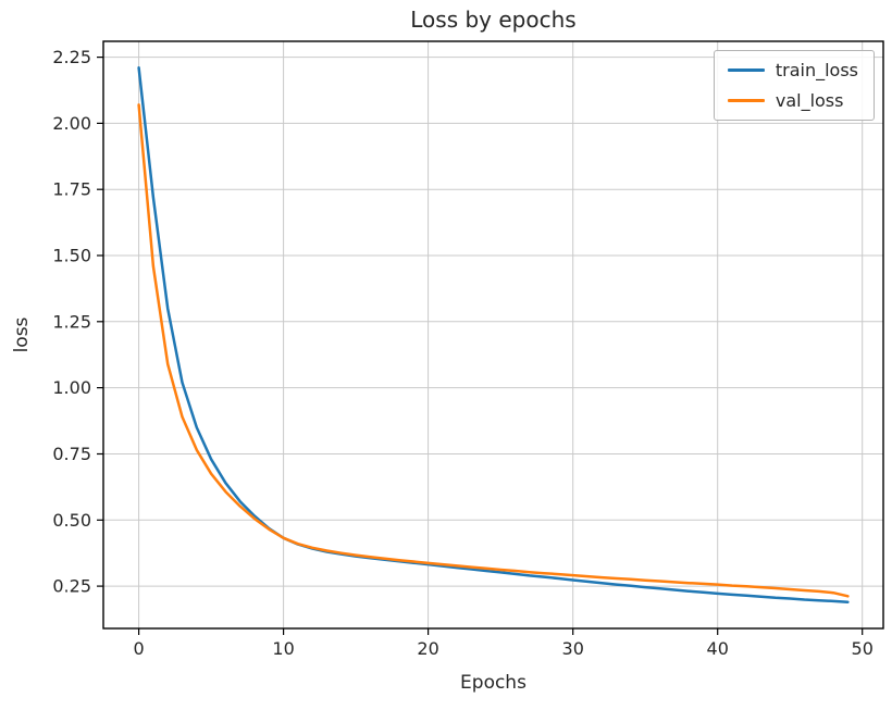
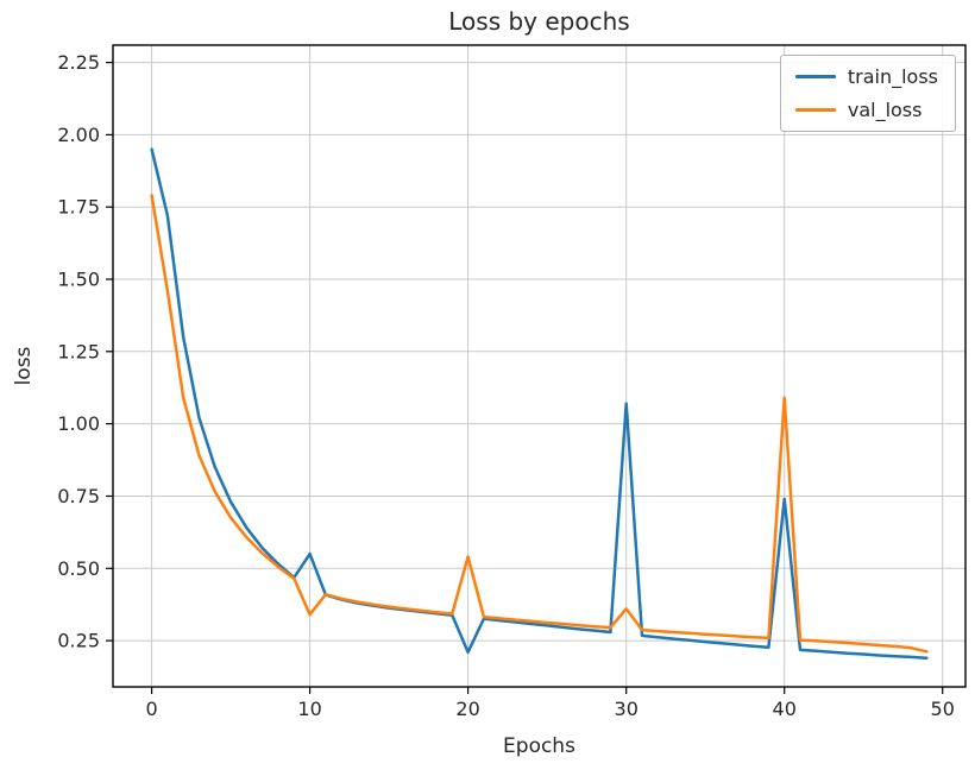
train_loss/0: 2.21 -> 1.95
val_loss/0: 2.07 -> 1.79
train_loss/10: 0.43 -> 0.55
val_loss/10: 0.43 -> 0.34
train_loss/20: 0.33 -> 0.21
val_loss/20: 0.34 -> 0.54
train_loss/30: 0.27 -> 1.07
val_loss/30: 0.29 -> 0.36
train_loss/40: 0.22 -> 0.74
val_loss/40: 0.26 -> 1.09
